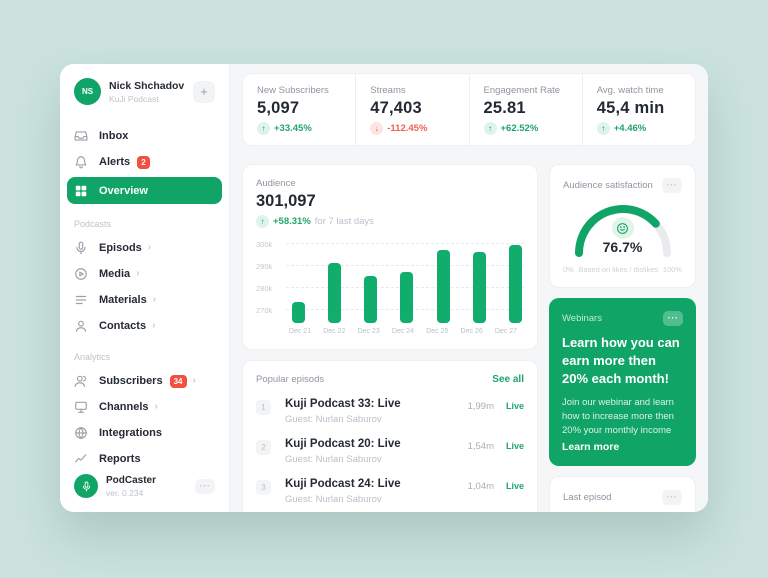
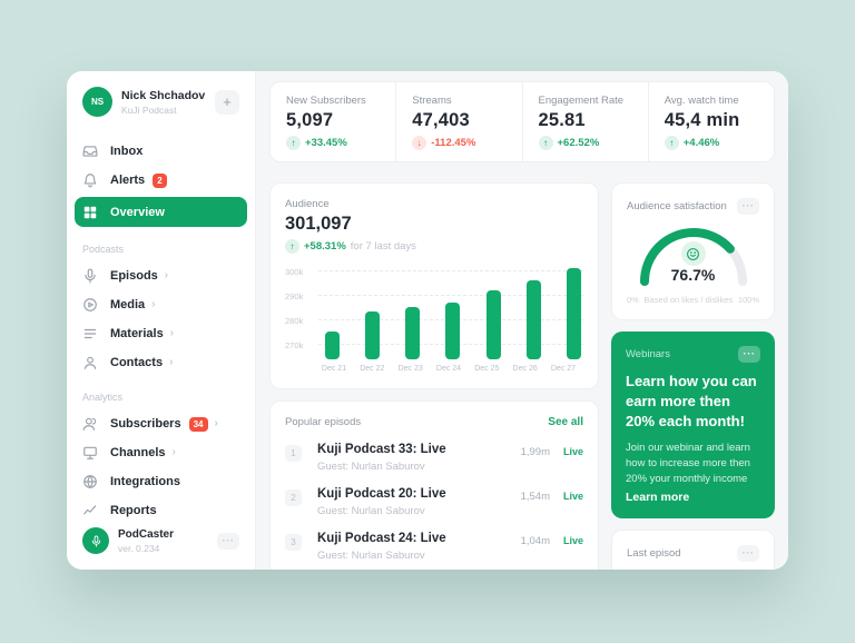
Dec 21: 273k -> 275k
Dec 22: 291k -> 283k
Dec 25: 297k -> 292k
Dec 27: 299k -> 301k
